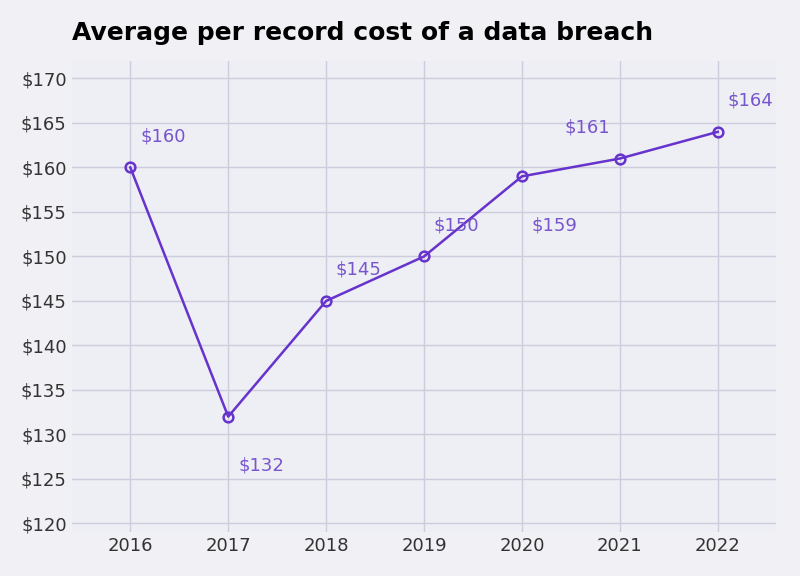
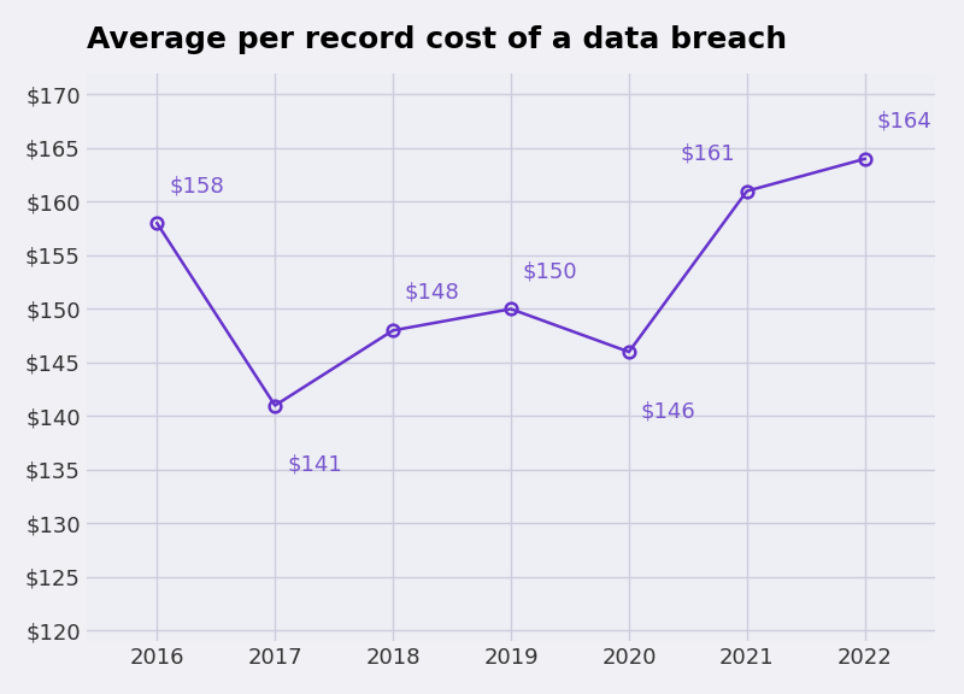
2016: $160 -> $158
2017: $132 -> $141
2018: $145 -> $148
2020: $159 -> $146
